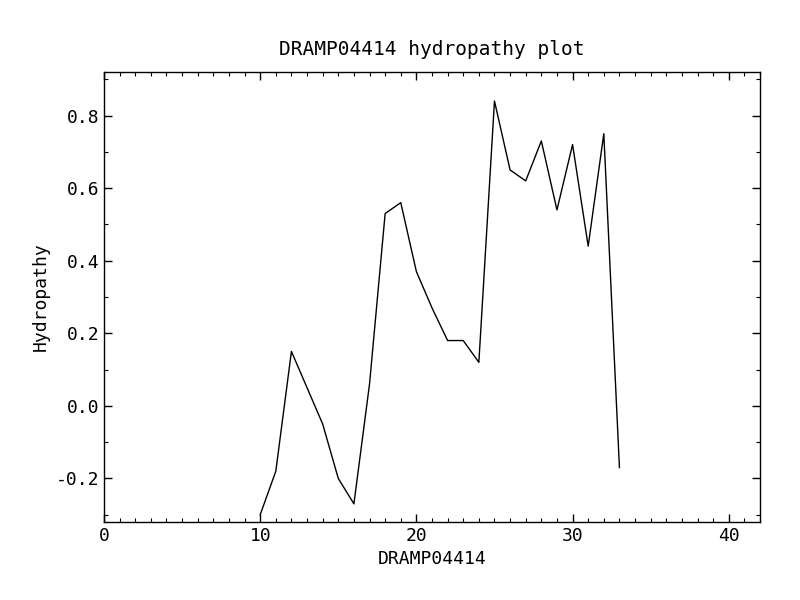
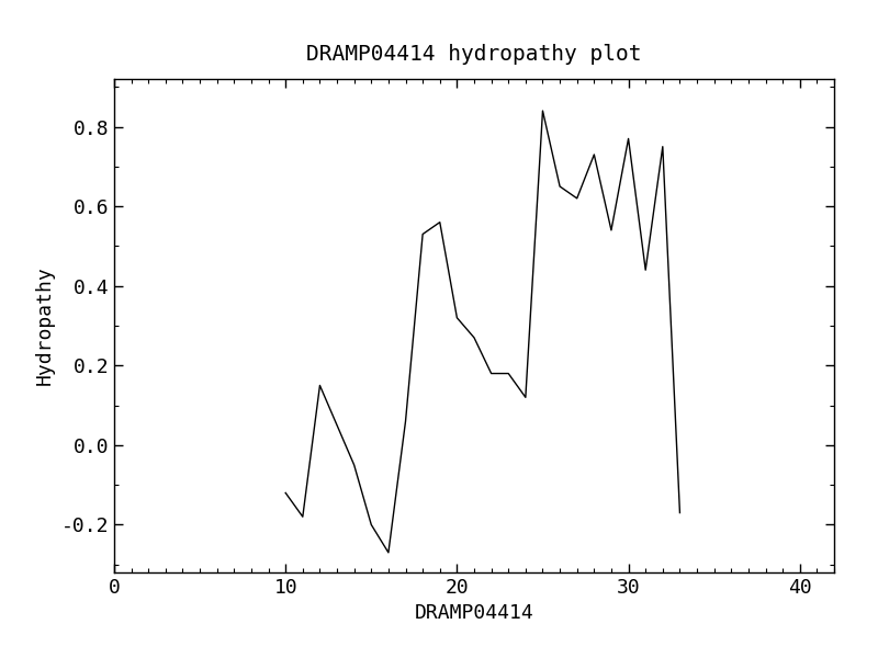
10: -0.30 -> -0.12
20: 0.37 -> 0.32
30: 0.72 -> 0.77
